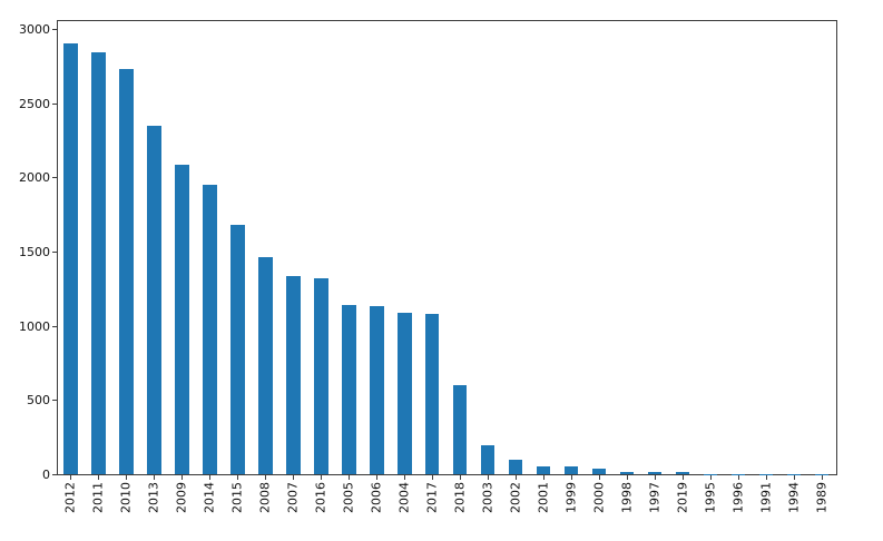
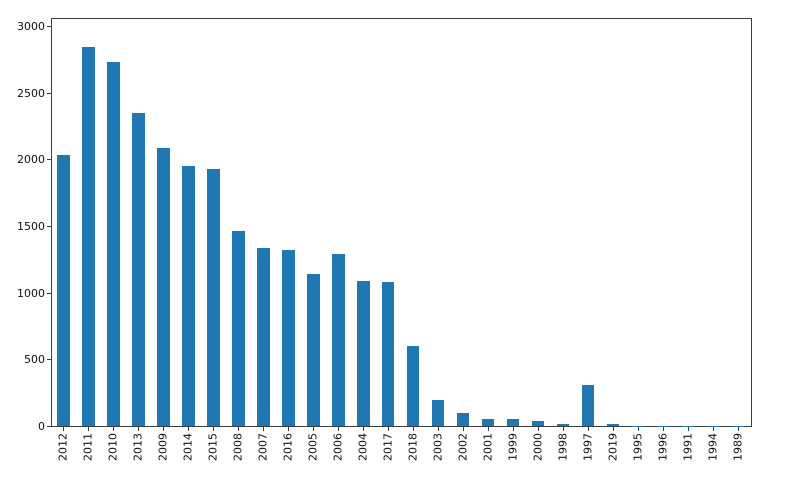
2012: 2900 -> 2040
2015: 1680 -> 1930
2006: 1140 -> 1290
1997: 10 -> 310
